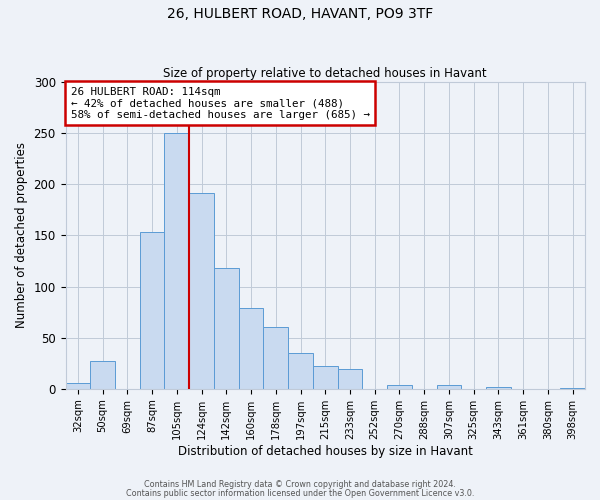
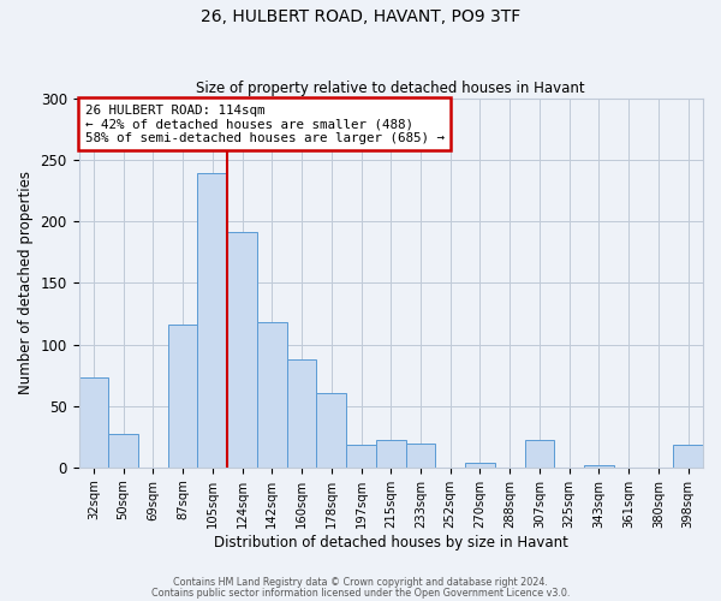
32sqm: 6 -> 73
87sqm: 153 -> 116
105sqm: 250 -> 239
160sqm: 79 -> 88
197sqm: 35 -> 18
307sqm: 4 -> 22
398sqm: 1 -> 18
